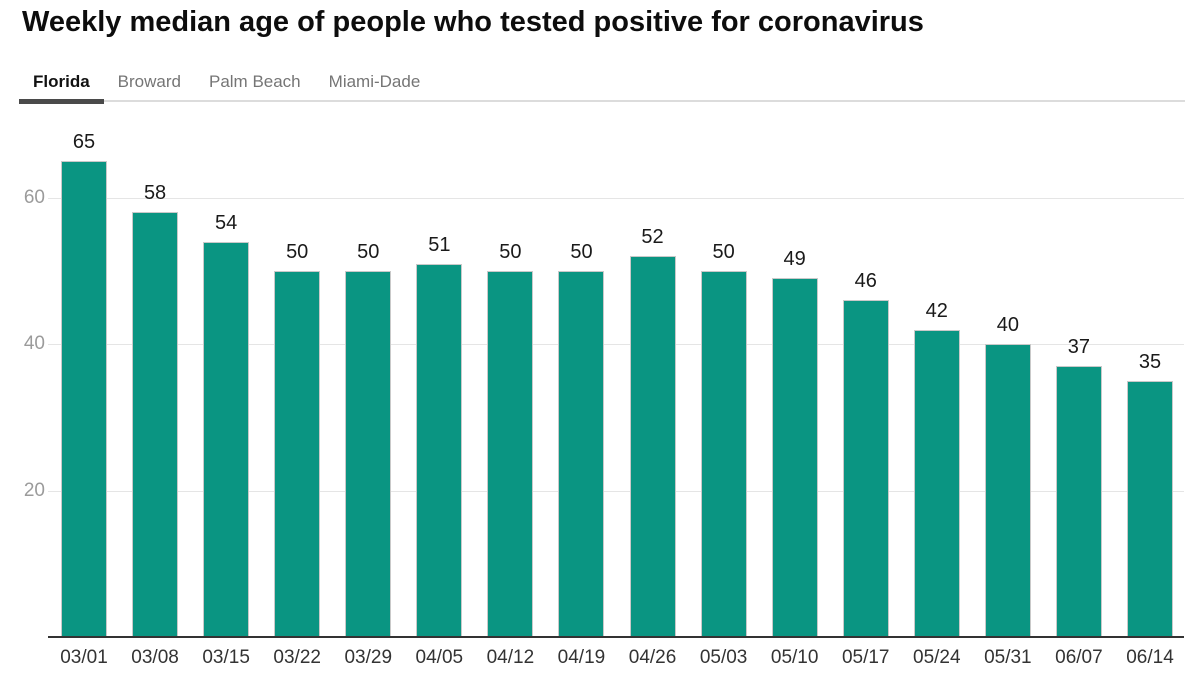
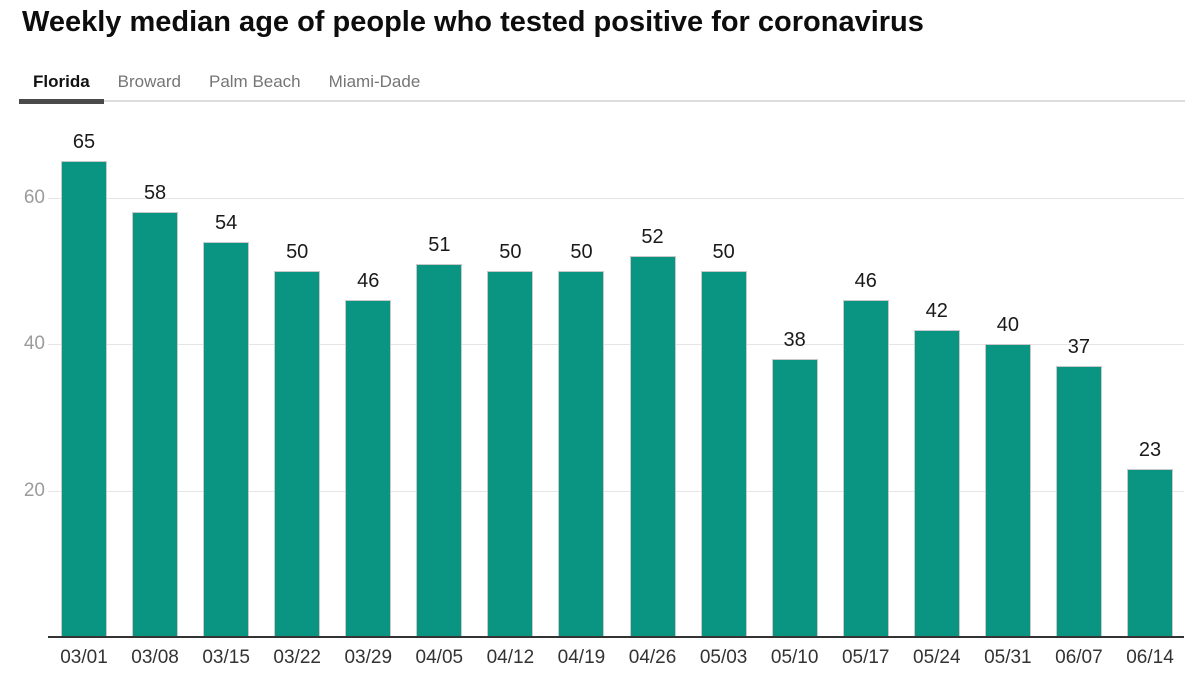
03/29: 50 -> 46
05/10: 49 -> 38
06/14: 35 -> 23
